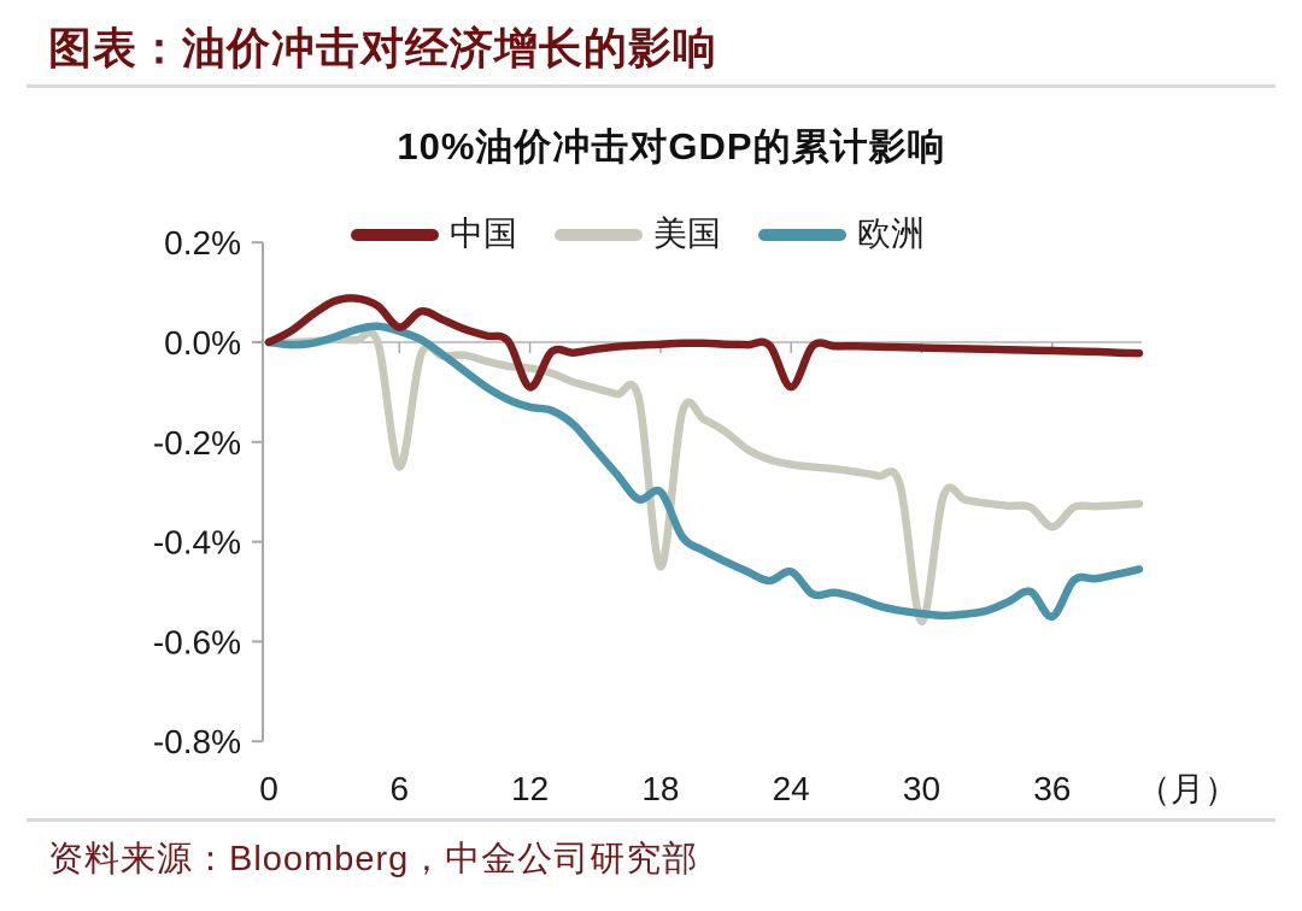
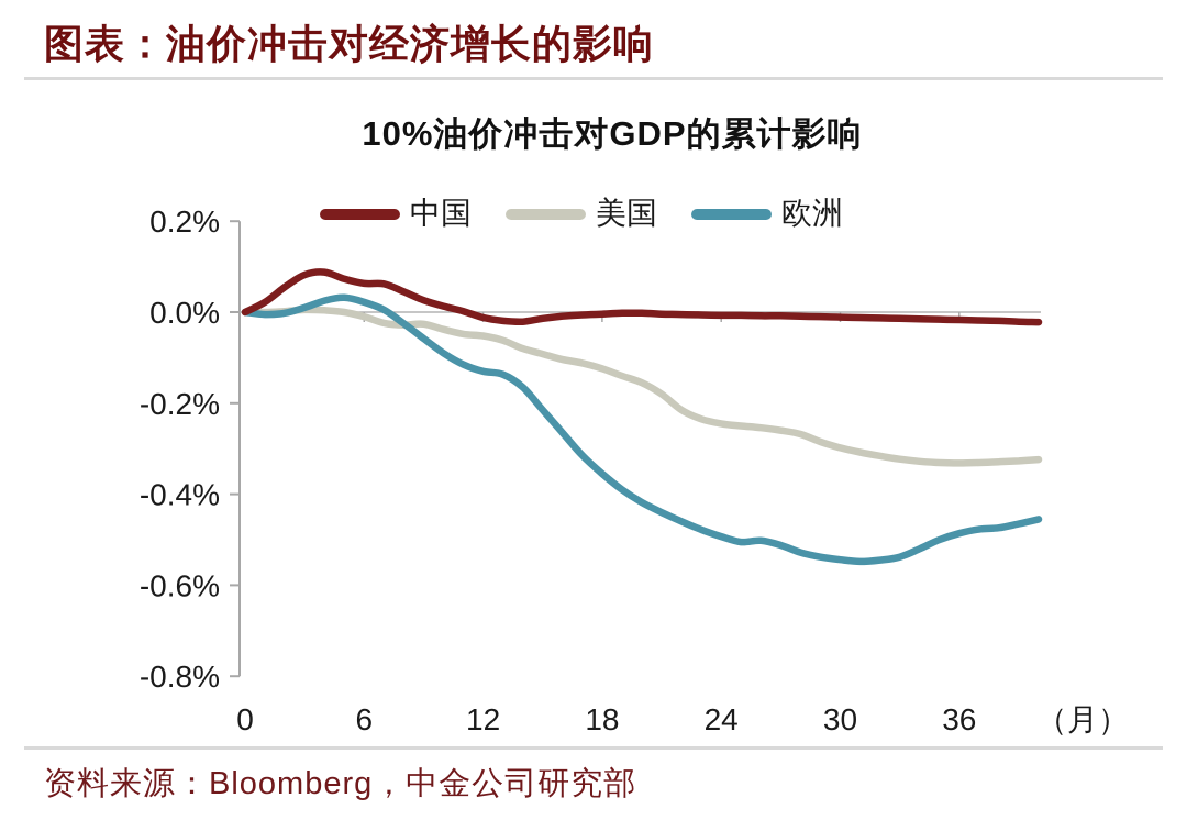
中国/6: 0.03% -> 0.06%
美国/6: -0.25% -> -0.01%
中国/12: -0.09% -> -0.01%
美国/18: -0.45% -> -0.12%
欧洲/18: -0.30% -> -0.35%
中国/24: -0.09% -> -0.01%
欧洲/24: -0.46% -> -0.49%
美国/30: -0.56% -> -0.30%
美国/36: -0.37% -> -0.33%
欧洲/36: -0.55% -> -0.49%
